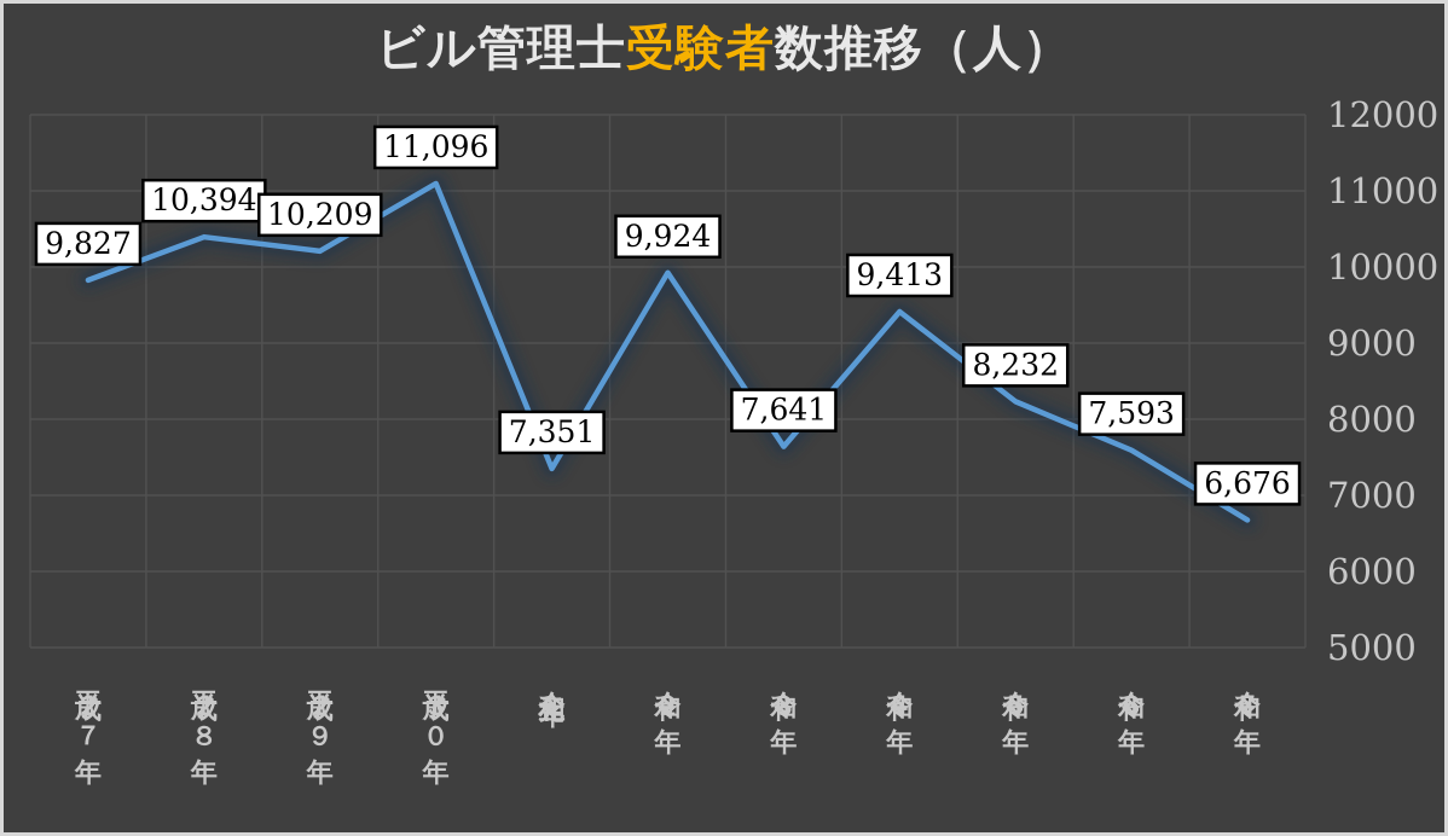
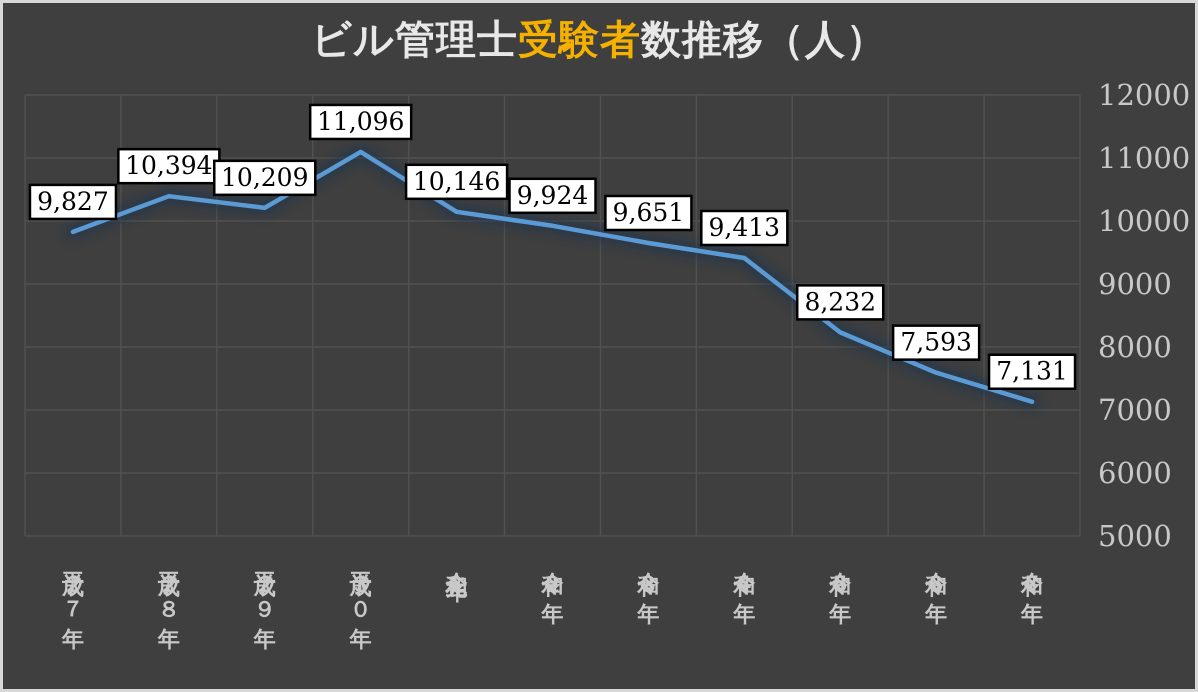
令和元年: 7,351 -> 10,146
令和３年: 7,641 -> 9,651
令和７年: 6,676 -> 7,131
